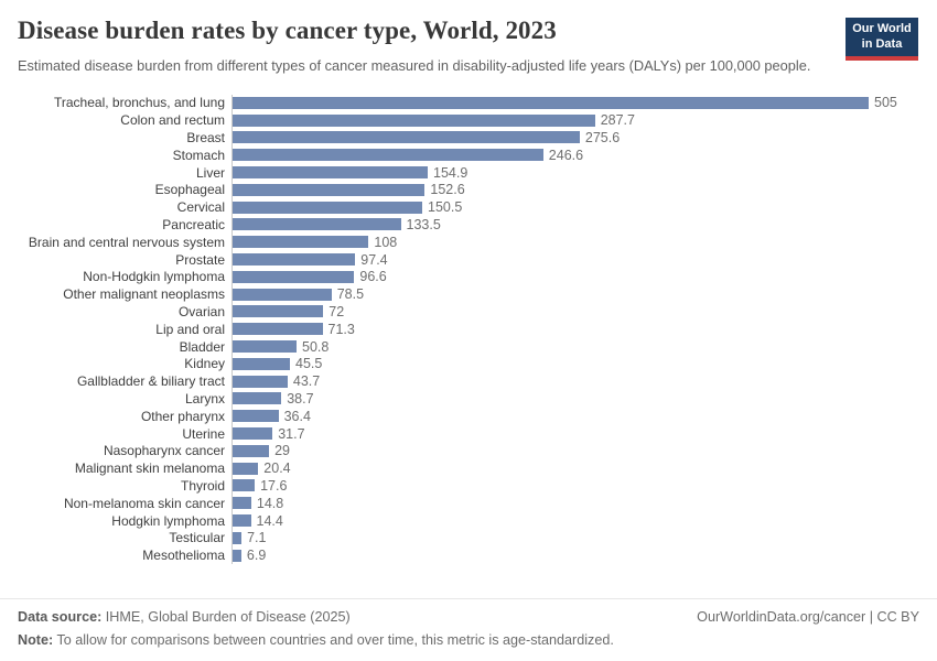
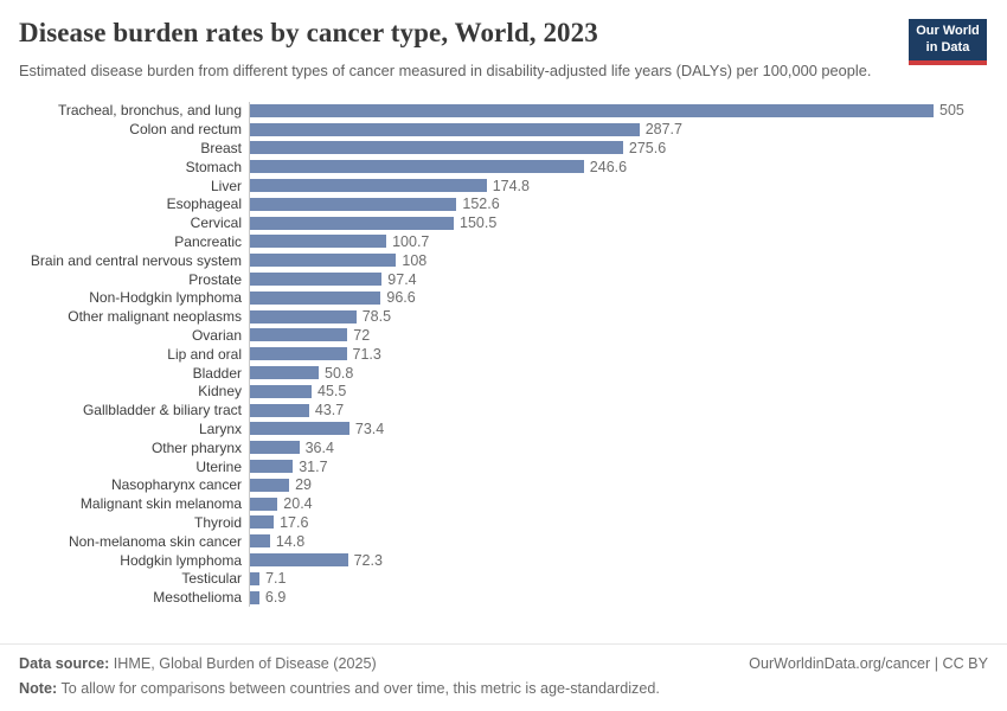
Liver: 154.9 -> 174.8
Pancreatic: 133.5 -> 100.7
Larynx: 38.7 -> 73.4
Hodgkin lymphoma: 14.4 -> 72.3
